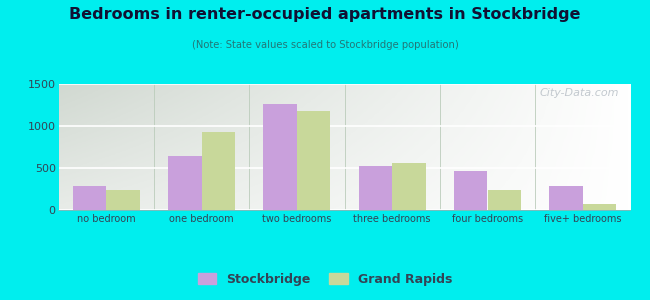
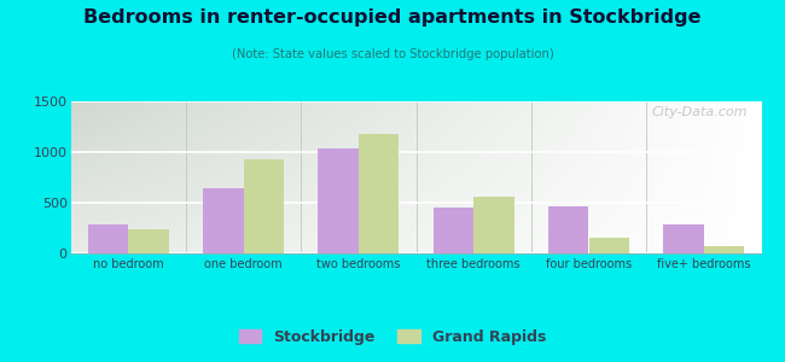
Stockbridge/two bedrooms: 1260 -> 1040
Stockbridge/three bedrooms: 520 -> 450
Grand Rapids/four bedrooms: 240 -> 160
